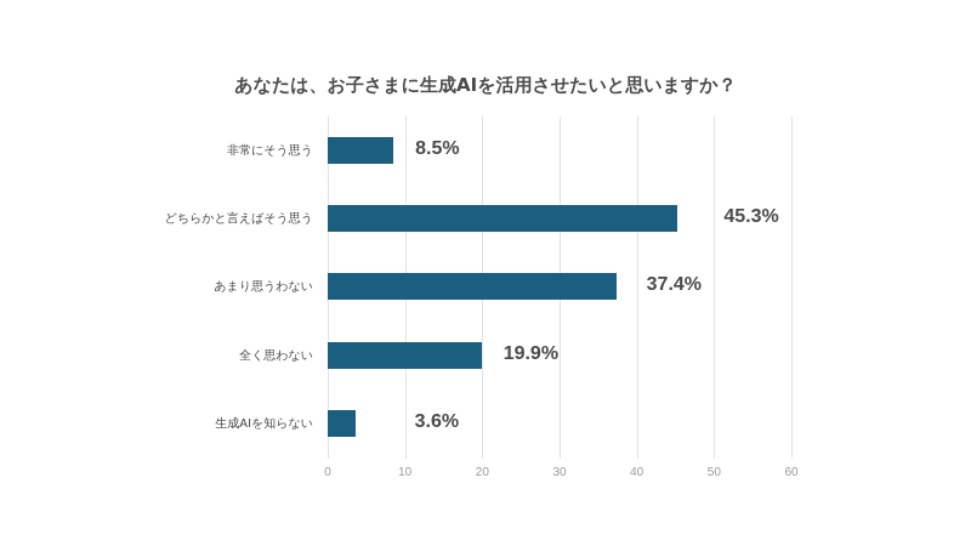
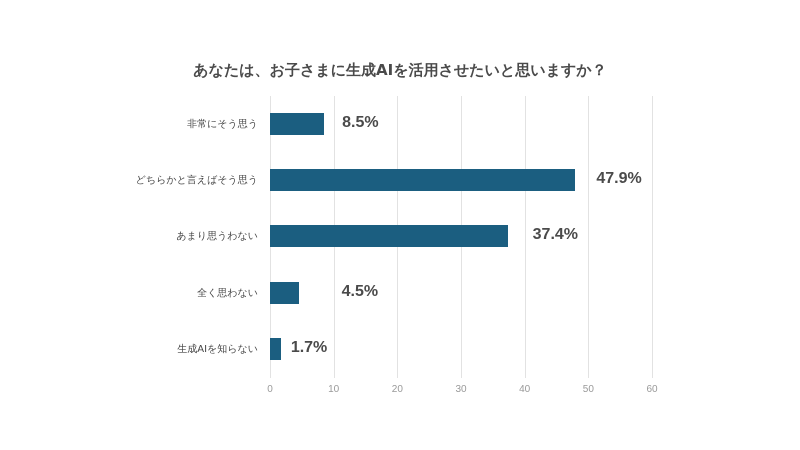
どちらかと言えばそう思う: 45.3% -> 47.9%
全く思わない: 19.9% -> 4.5%
生成AIを知らない: 3.6% -> 1.7%
